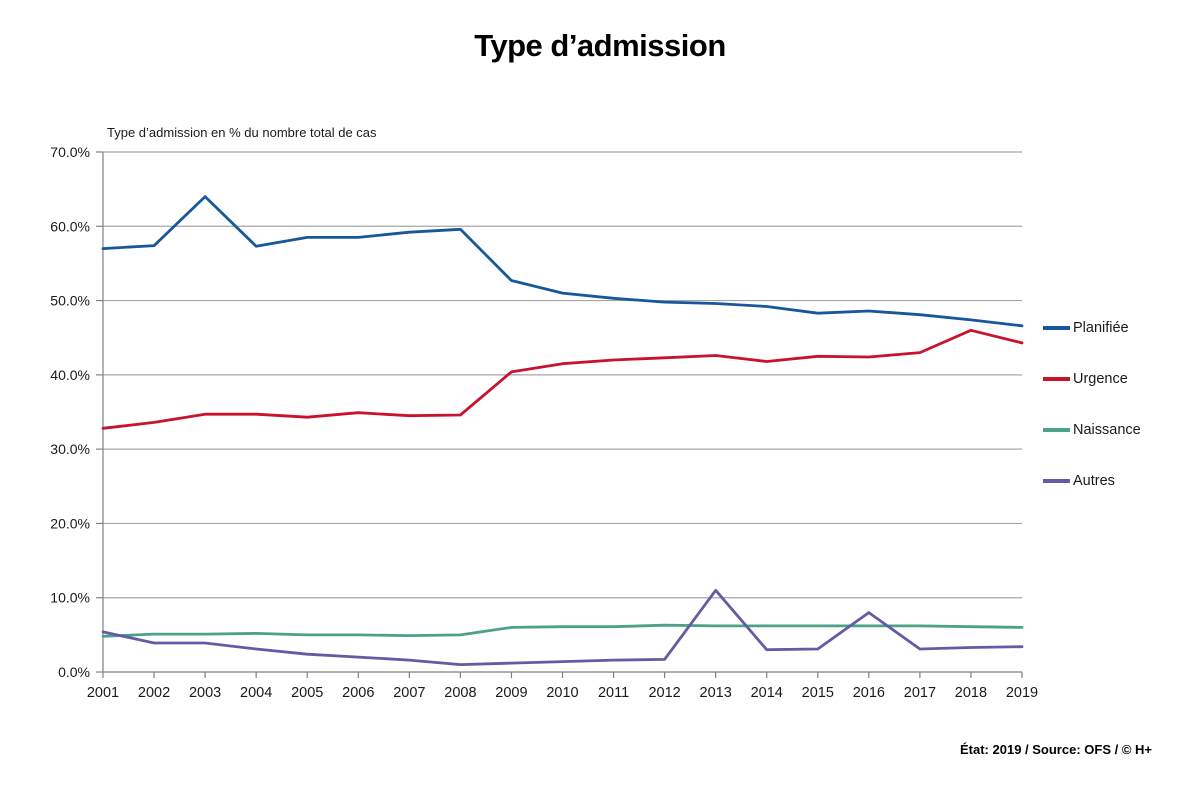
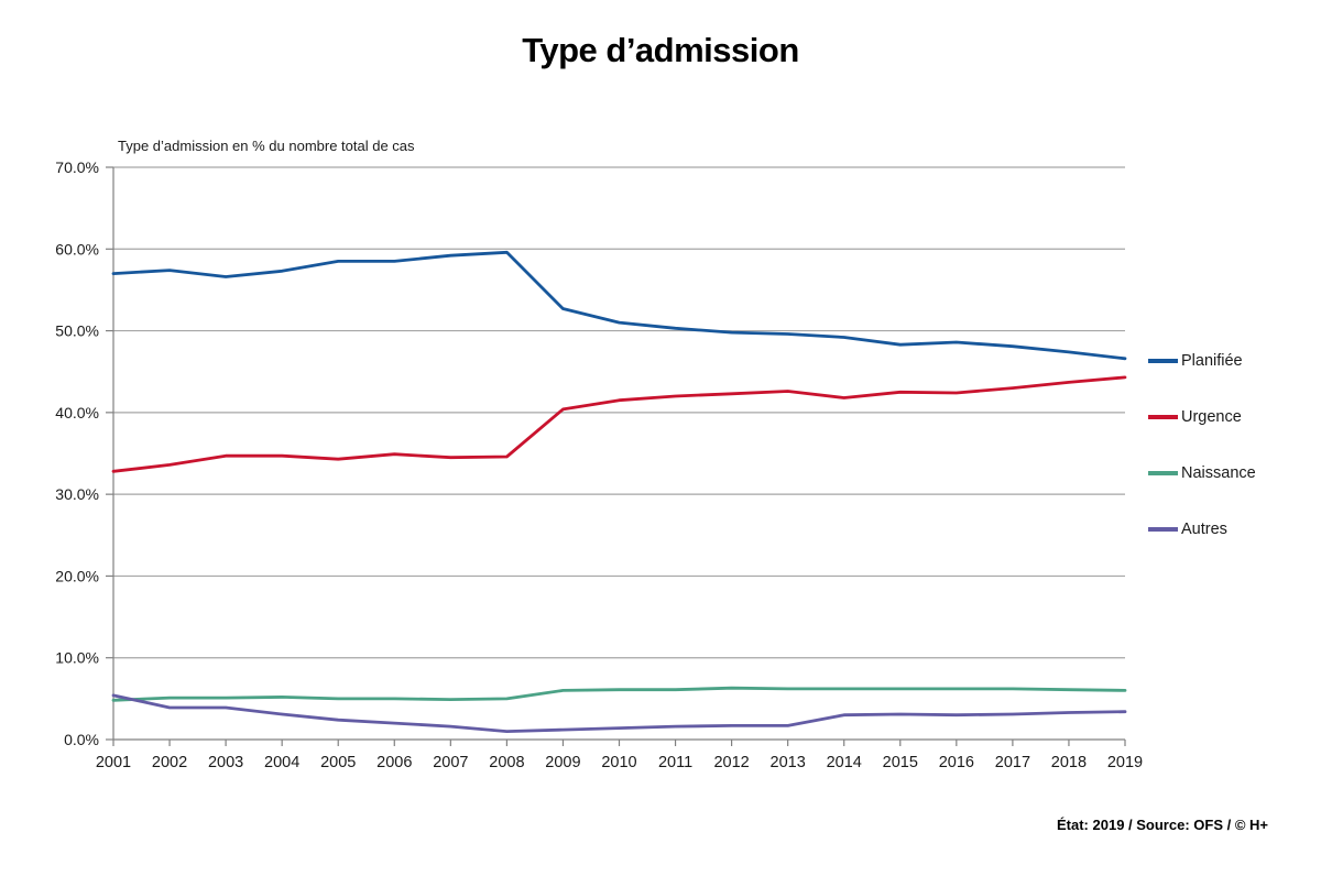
Planifiée/2003: 64% -> 57%
Autres/2013: 11% -> 2%
Autres/2016: 8% -> 3%
Urgence/2018: 46% -> 44%
